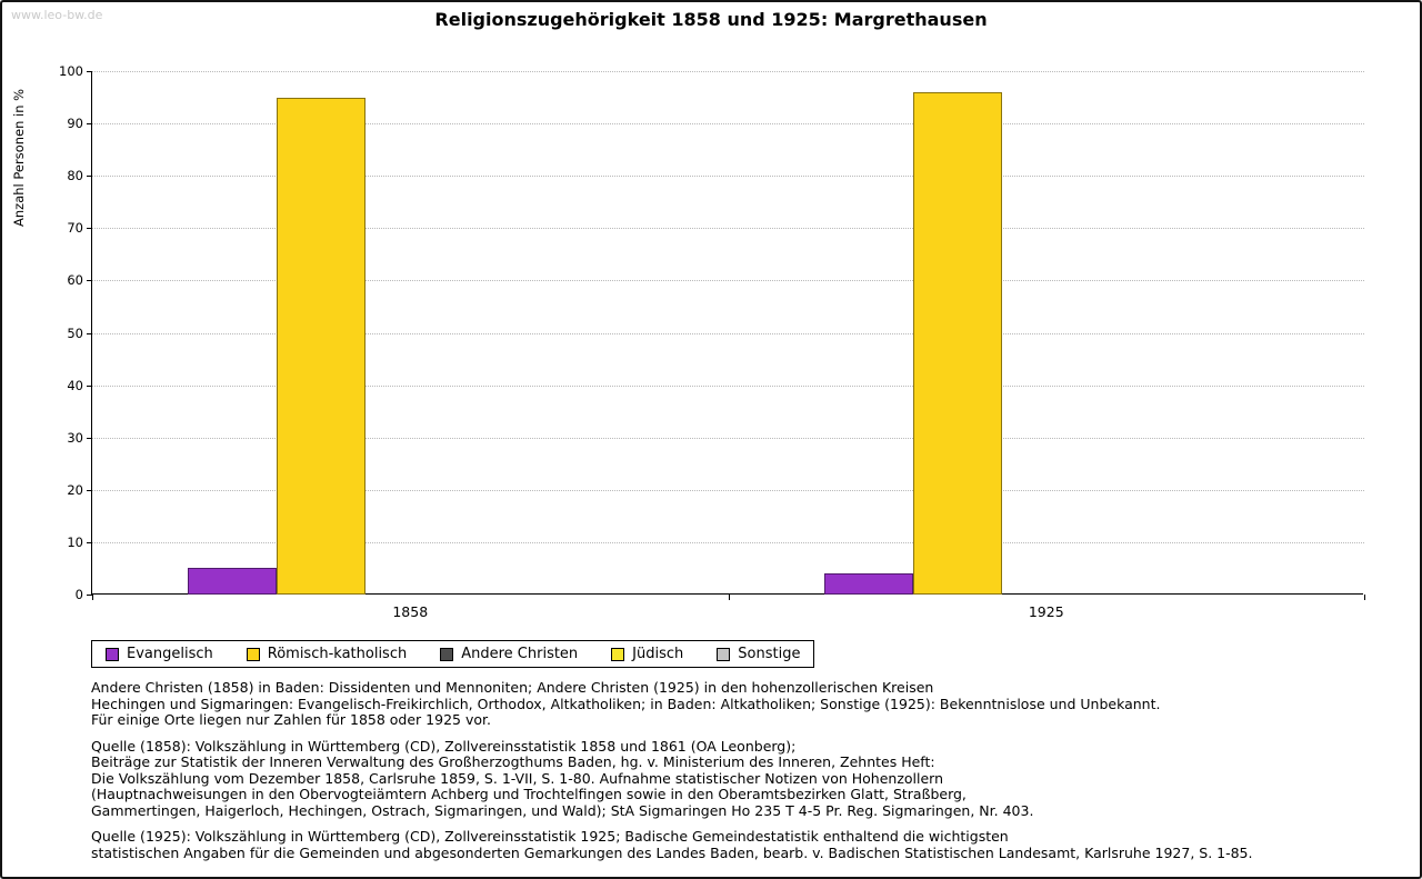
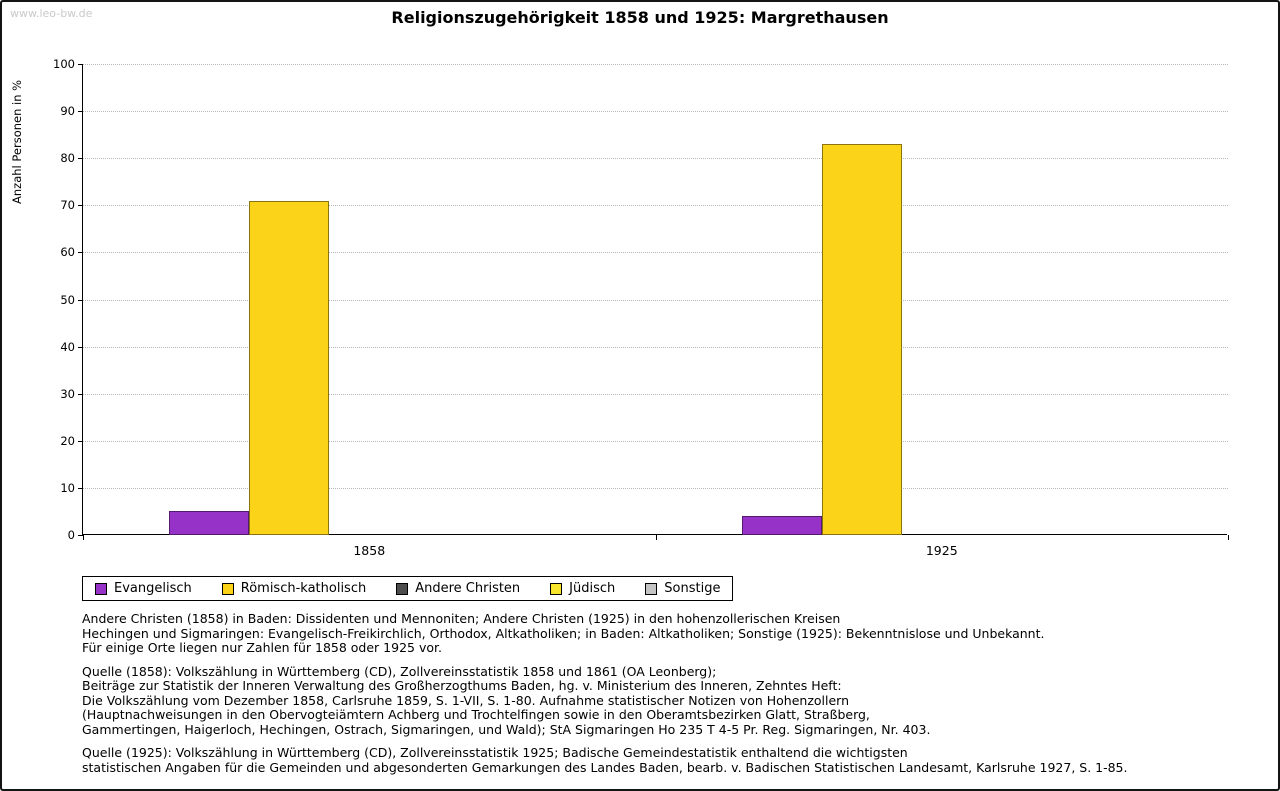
Römisch-katholisch/1858: 95 -> 71
Römisch-katholisch/1925: 96 -> 83
